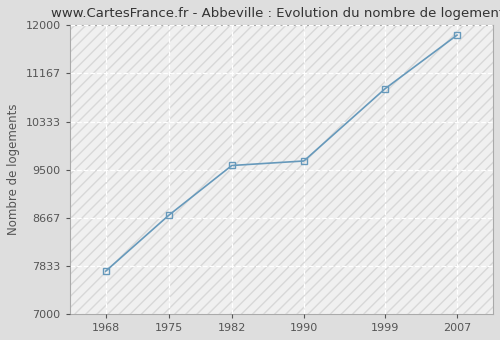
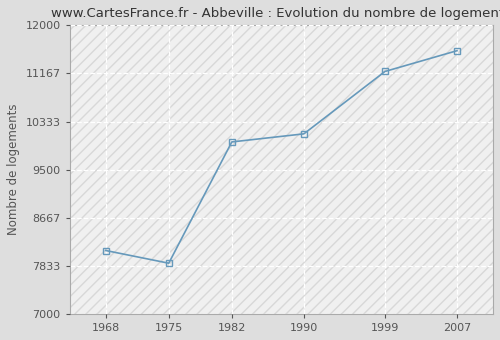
1968: 7740 -> 8100
1975: 8710 -> 7880
1982: 9570 -> 9980
1990: 9650 -> 10120
1999: 10900 -> 11200
2007: 11830 -> 11560
